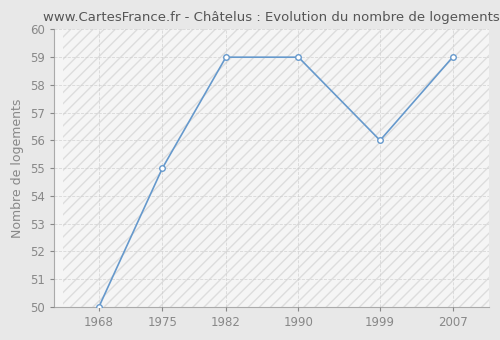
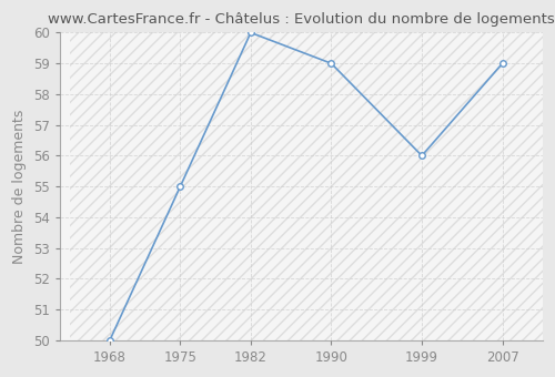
1982: 59 -> 60
